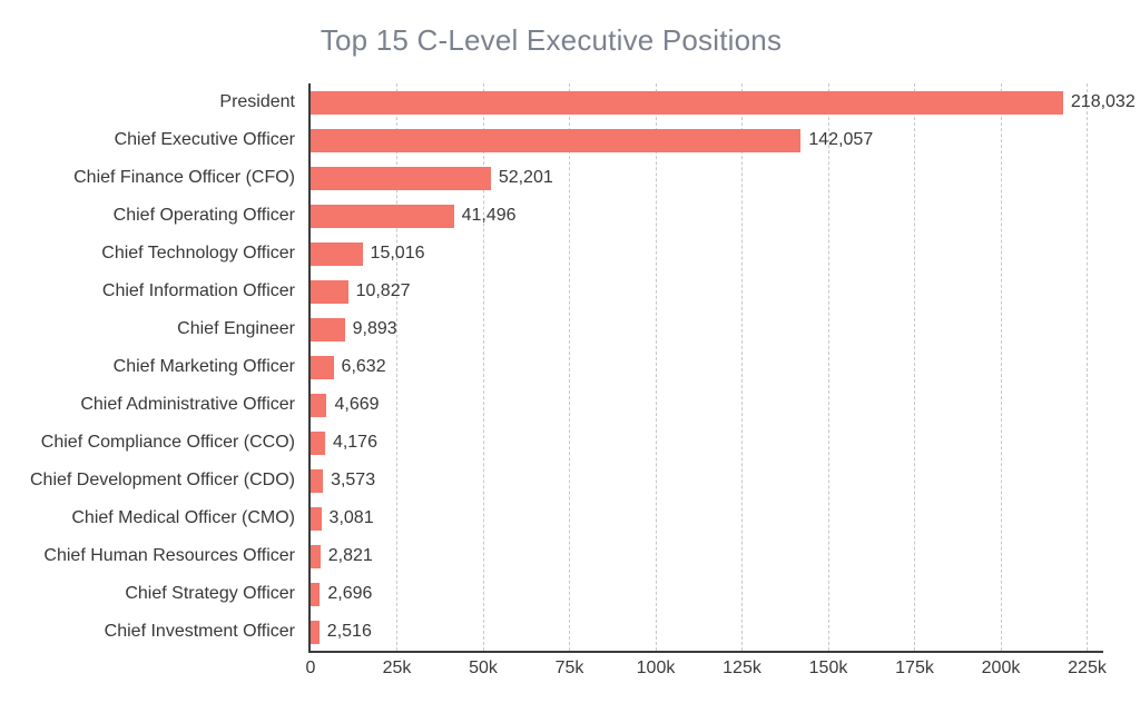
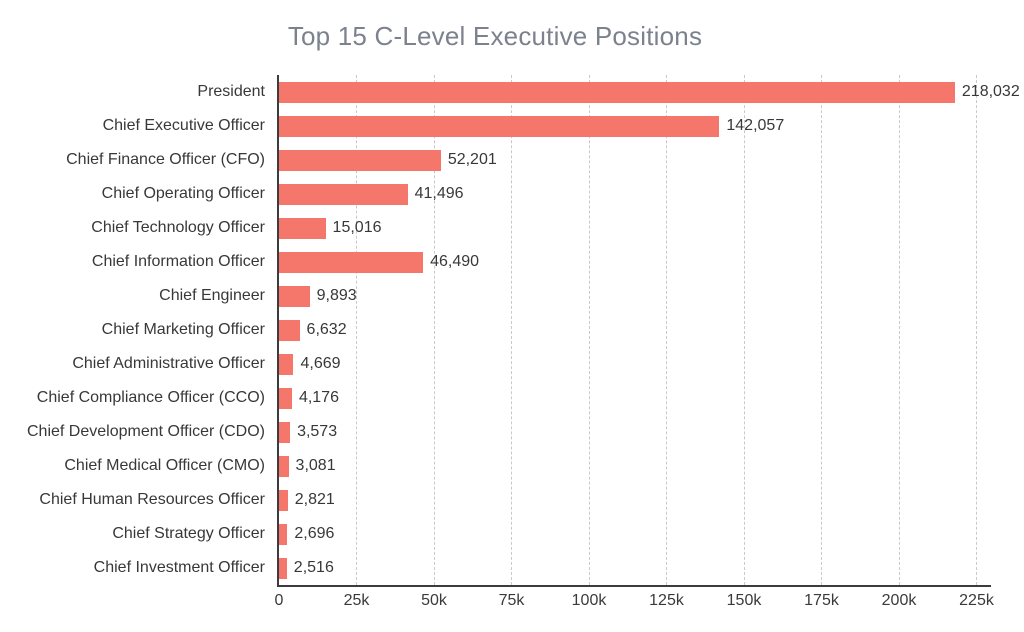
Chief Information Officer: 10,827 -> 46,490
